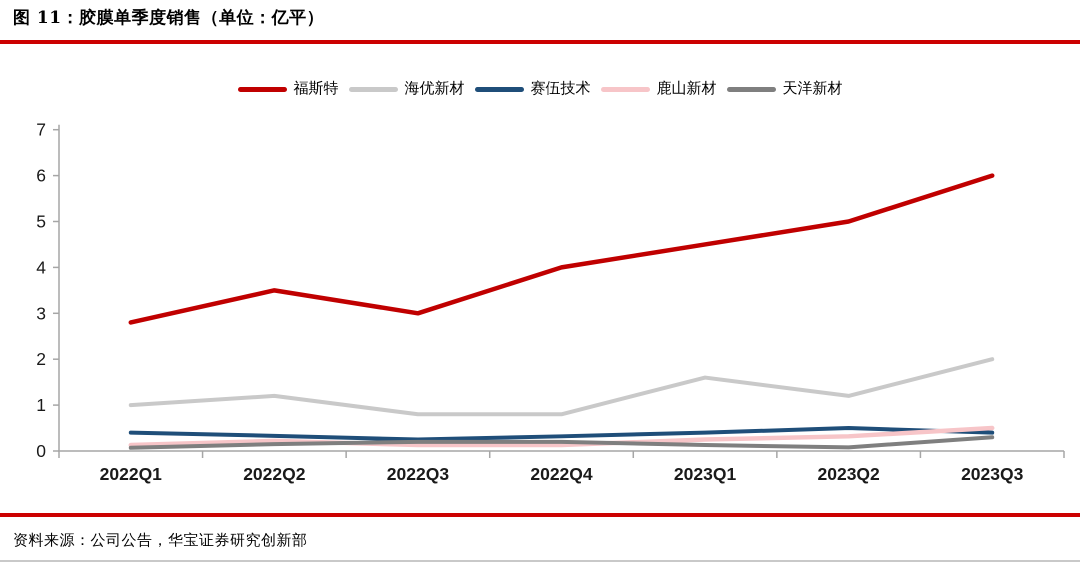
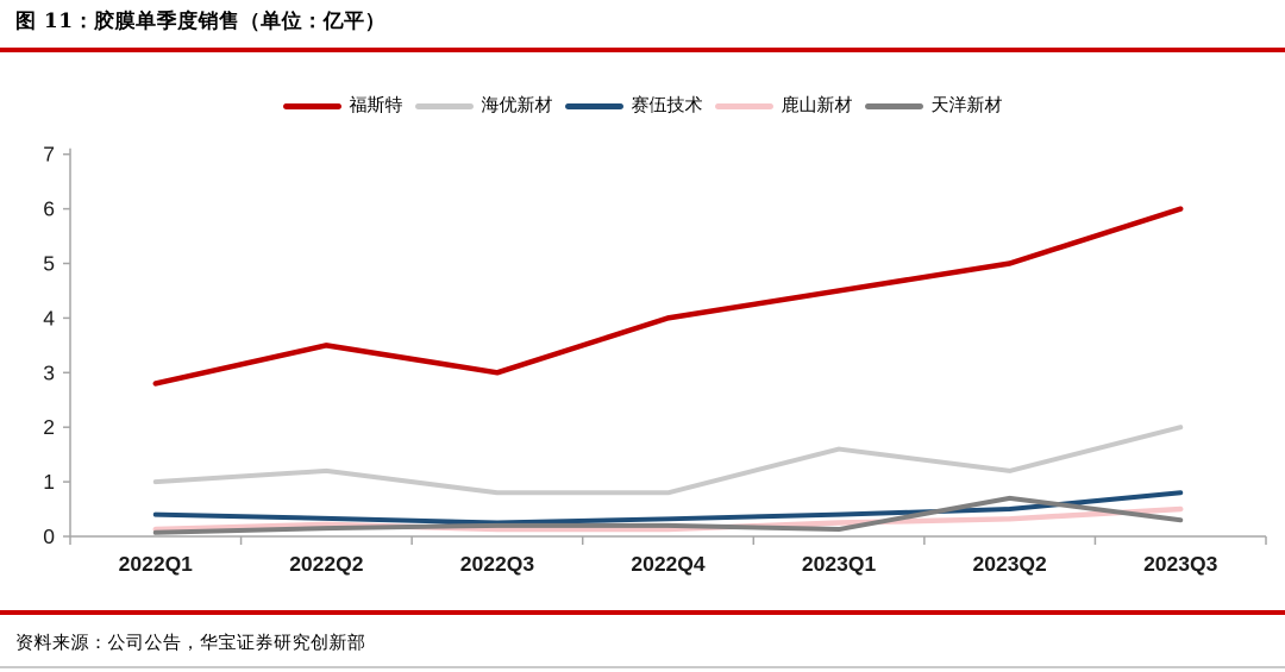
天洋新材/2023Q2: 0.1 -> 0.7
赛伍技术/2023Q3: 0.4 -> 0.8
